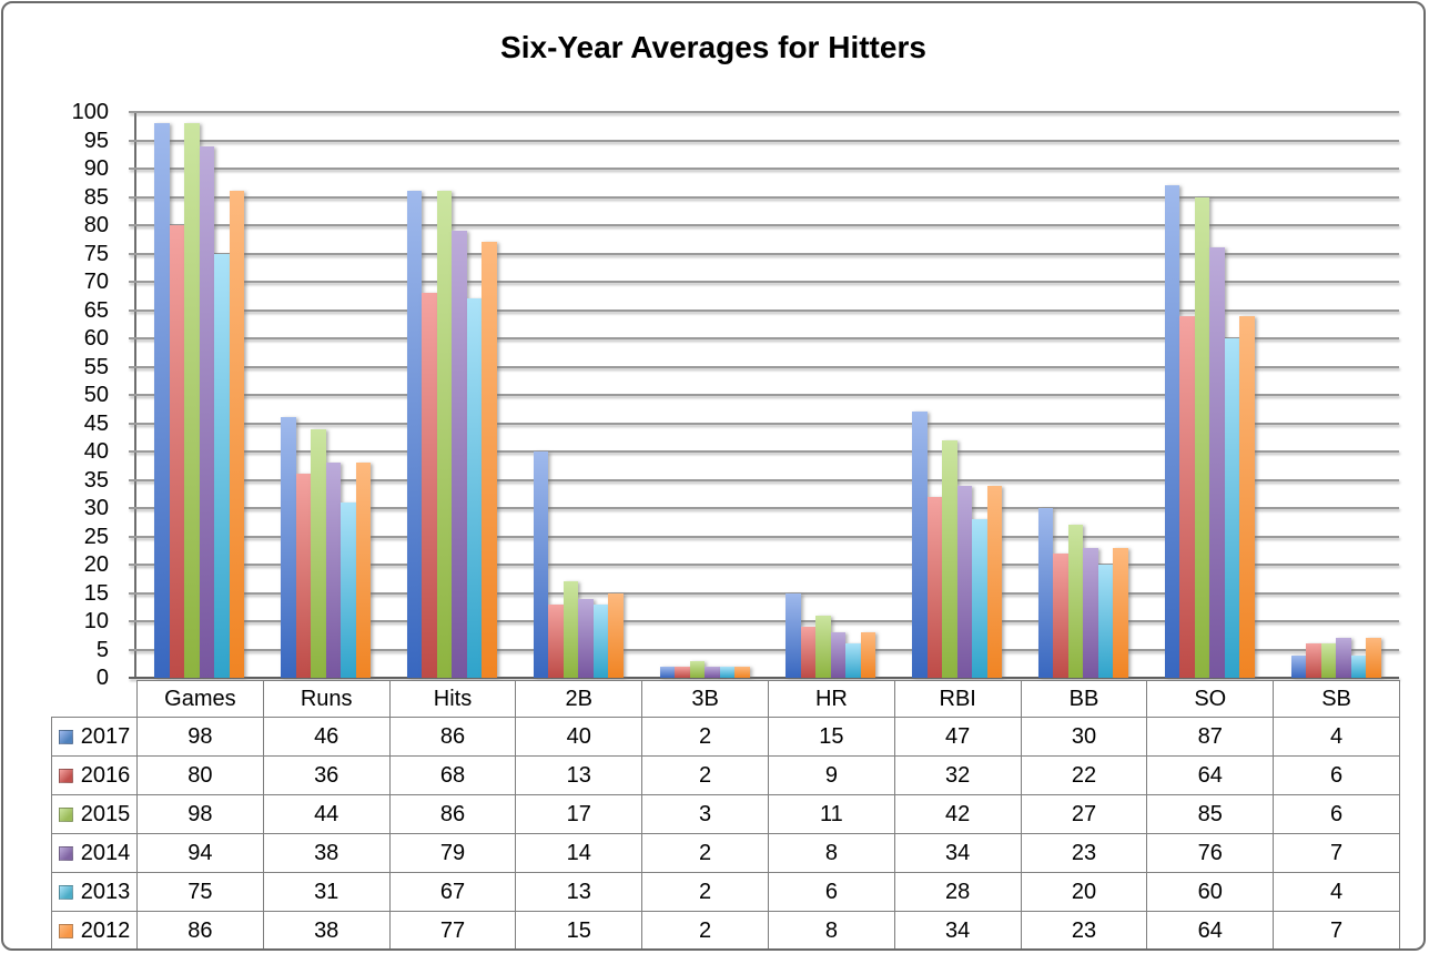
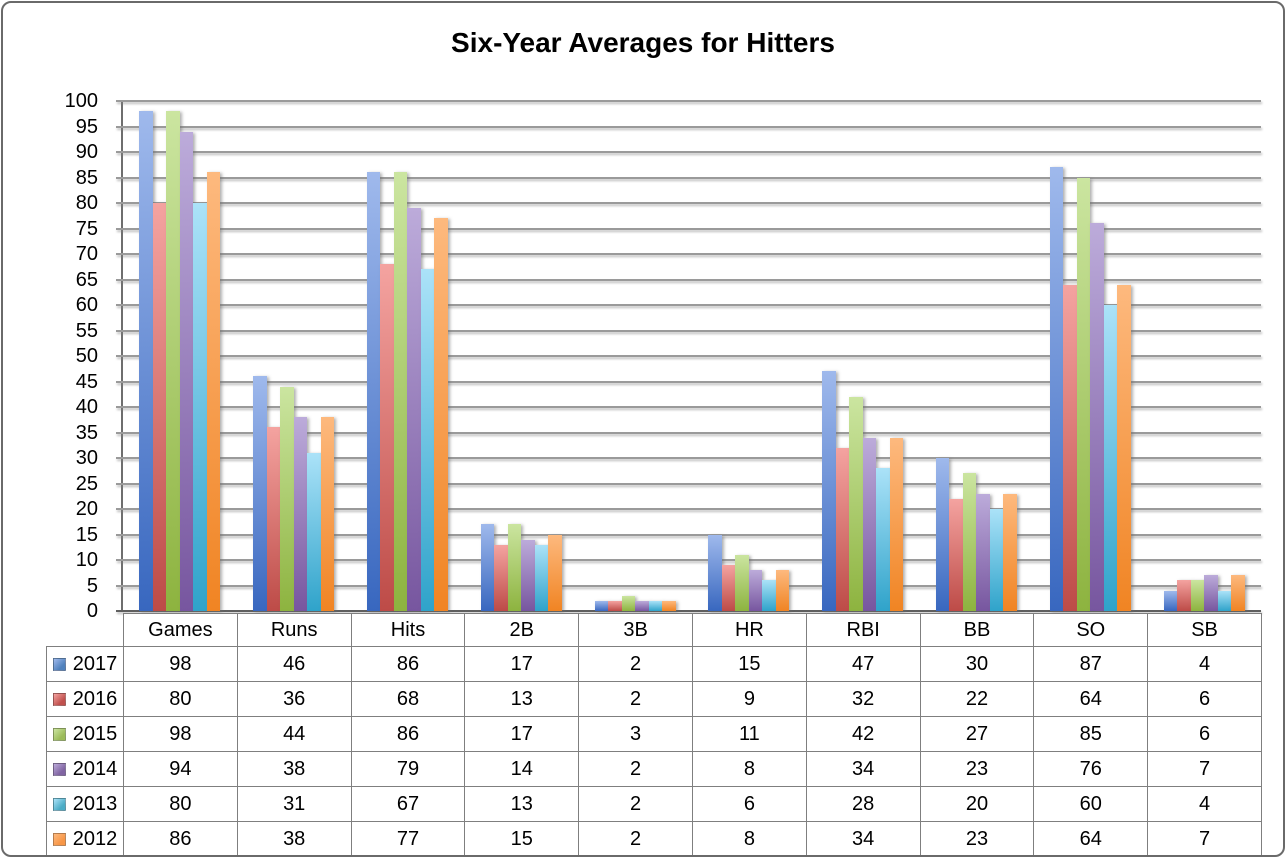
2013/Games: 75 -> 80
2017/2B: 40 -> 17
